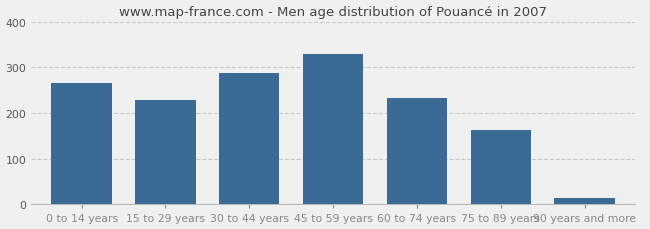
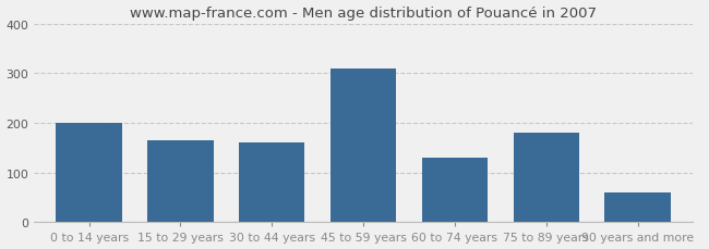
0 to 14 years: 265 -> 200
15 to 29 years: 228 -> 165
30 to 44 years: 288 -> 160
45 to 59 years: 330 -> 310
60 to 74 years: 233 -> 130
75 to 89 years: 162 -> 180
90 years and more: 15 -> 60
